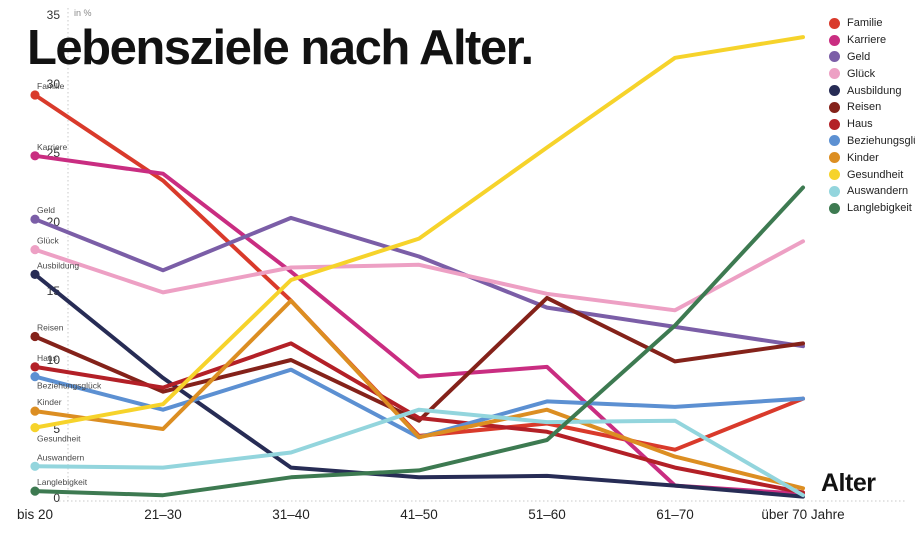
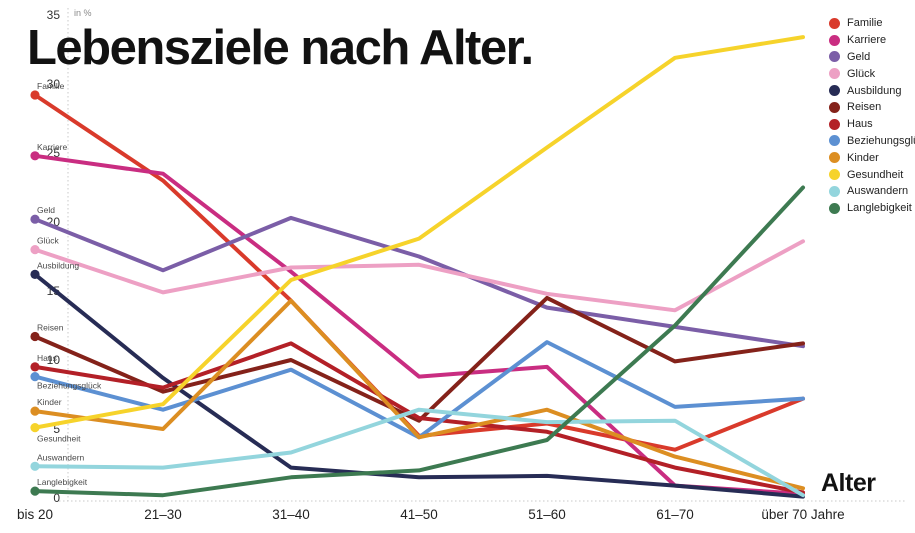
Beziehungsglück/51–60: 7.0 -> 11.3
